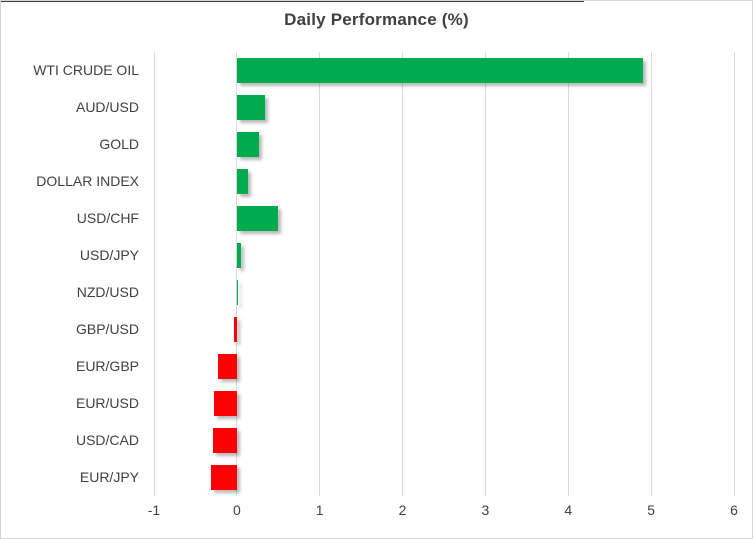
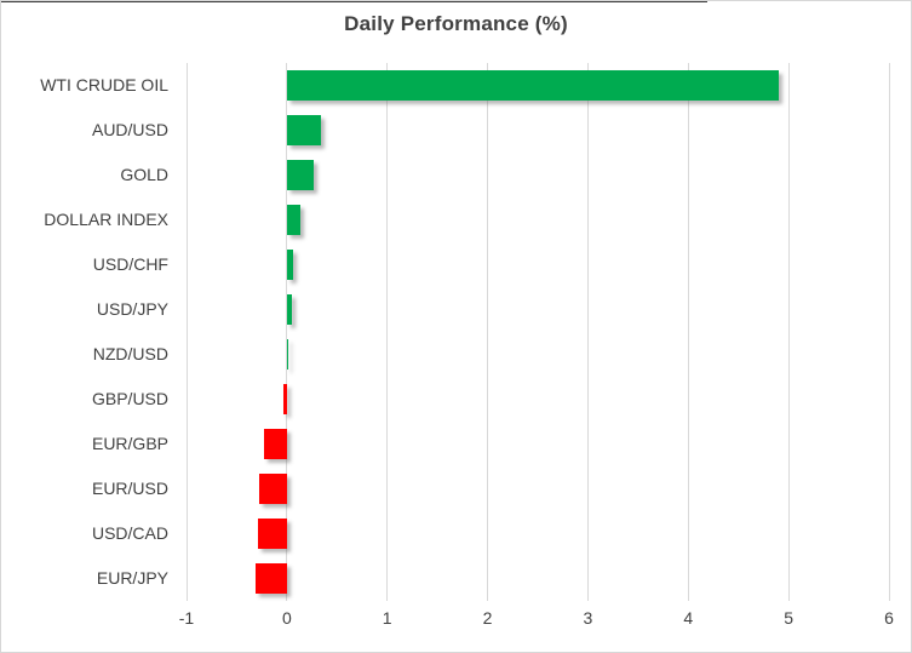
USD/CHF: 0.5 -> 0.1
